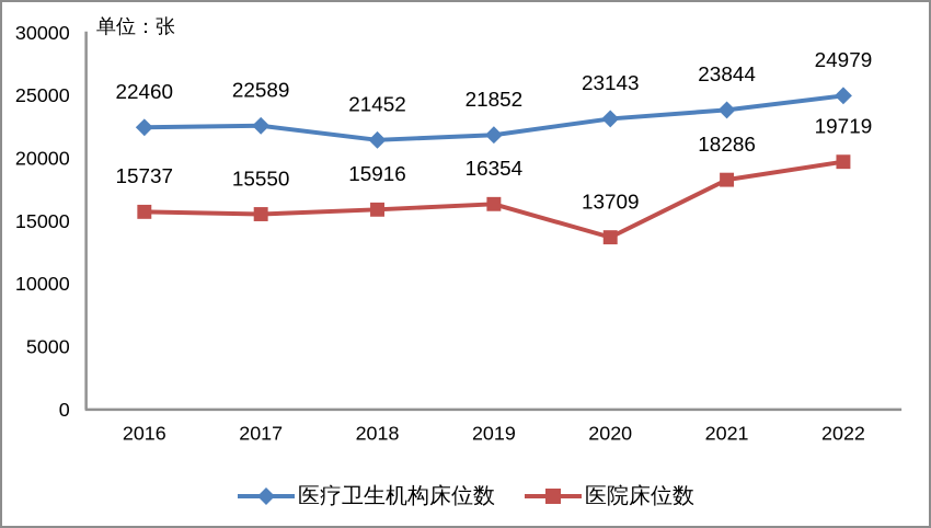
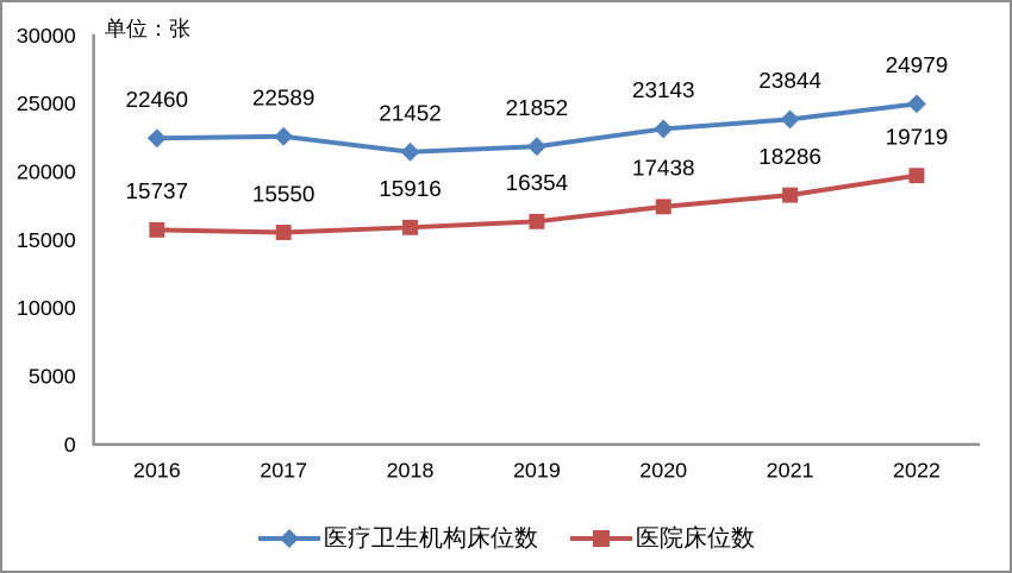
医院床位数/2020: 13709 -> 17438
